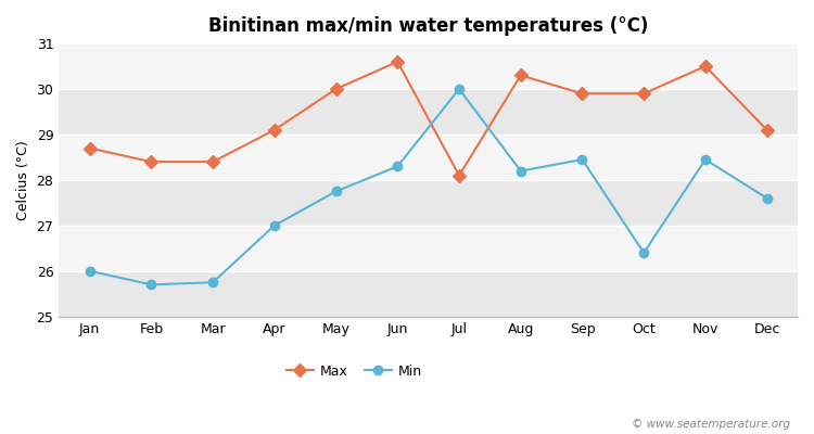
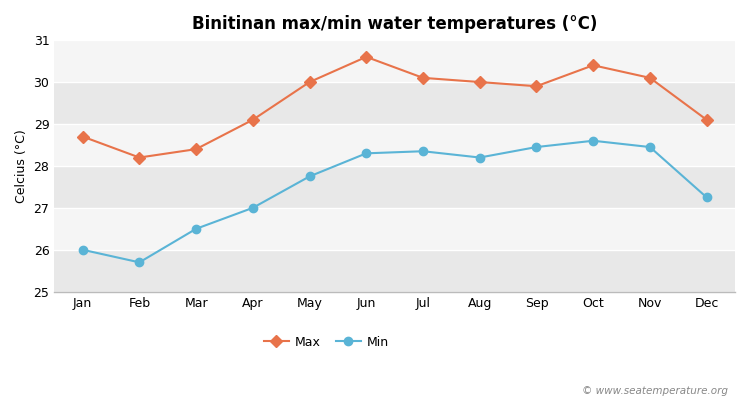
Max/Feb: 28.4 -> 28.2
Min/Mar: 25.75 -> 26.50
Max/Jul: 28.1 -> 30.1
Min/Jul: 30.00 -> 28.35
Max/Aug: 30.3 -> 30.0
Max/Oct: 29.9 -> 30.4
Min/Oct: 26.40 -> 28.60
Max/Nov: 30.5 -> 30.1
Min/Dec: 27.60 -> 27.25
